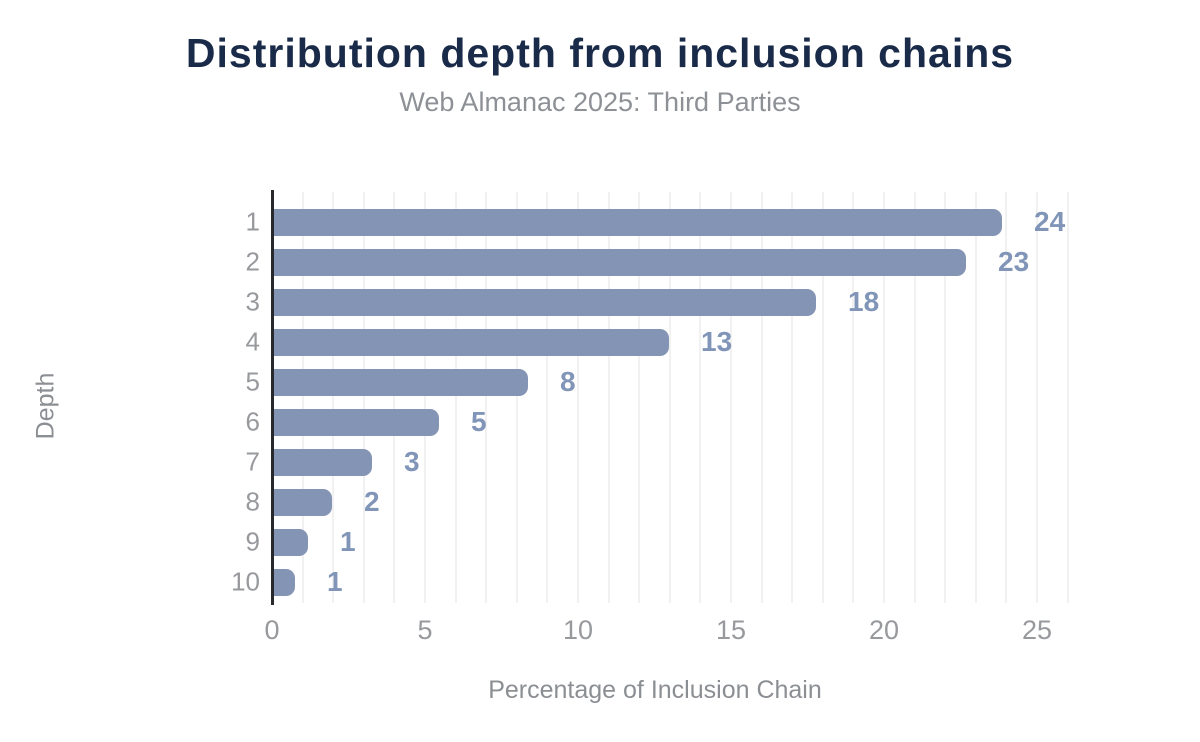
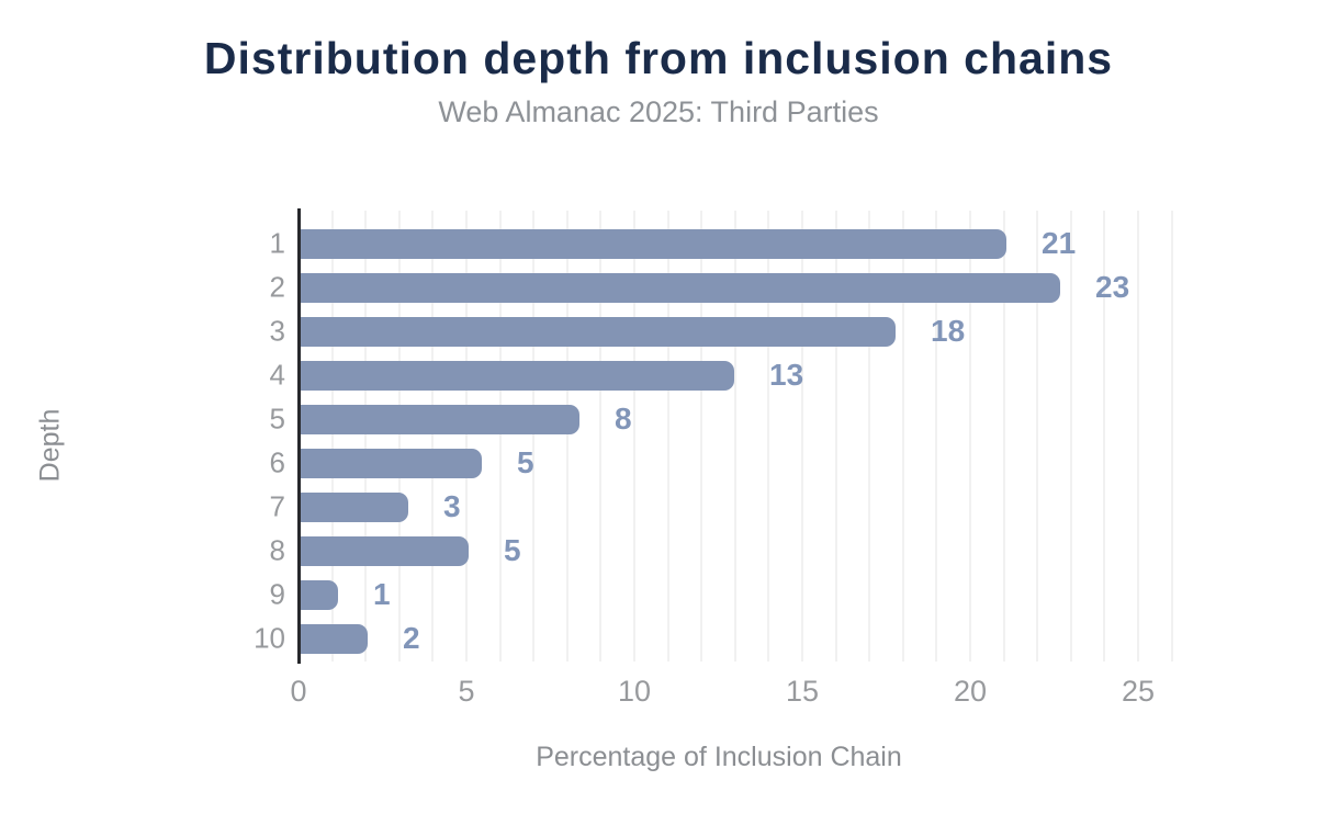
1: 24 -> 21
8: 2 -> 5
10: 1 -> 2
